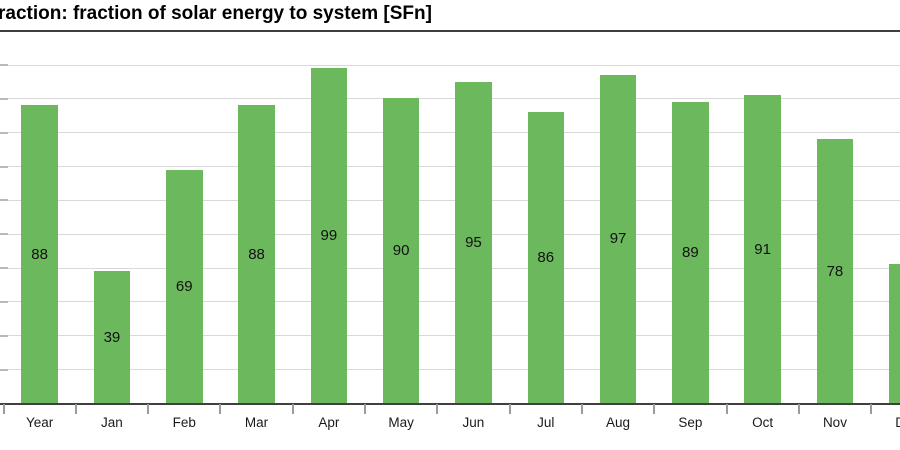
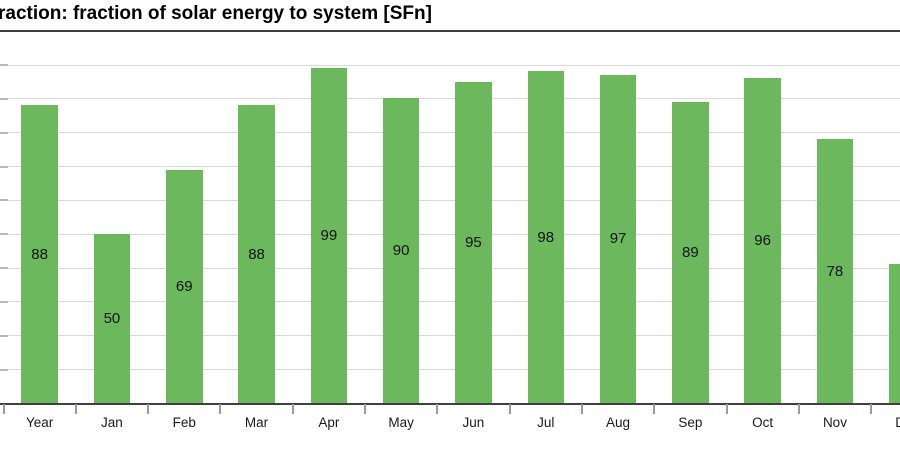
Jan: 39 -> 50
Jul: 86 -> 98
Oct: 91 -> 96
